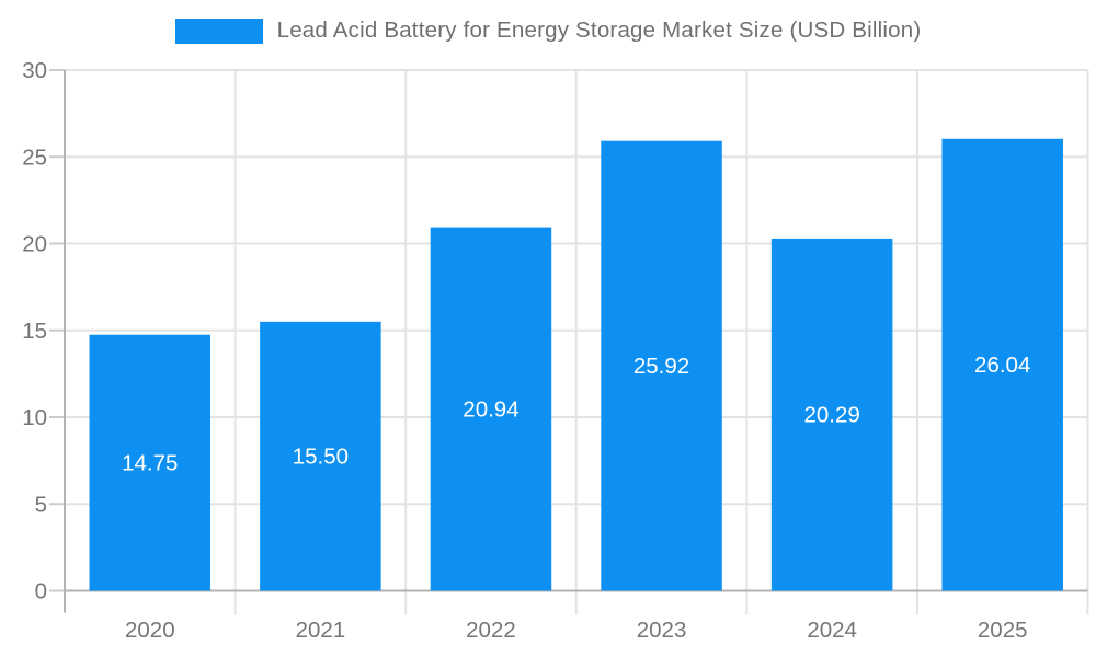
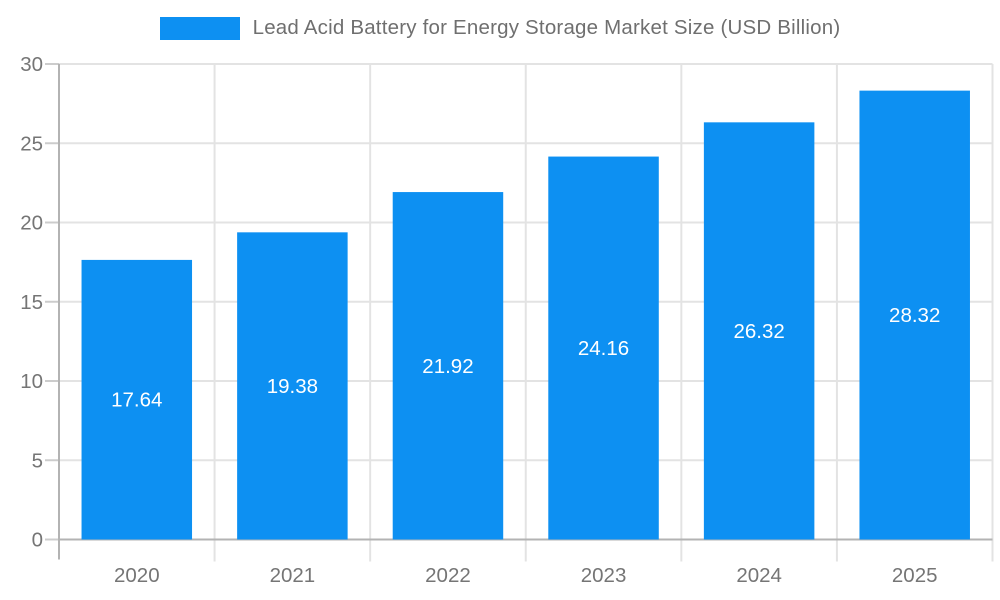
2020: 14.75 -> 17.64
2021: 15.50 -> 19.38
2022: 20.94 -> 21.92
2023: 25.92 -> 24.16
2024: 20.29 -> 26.32
2025: 26.04 -> 28.32
